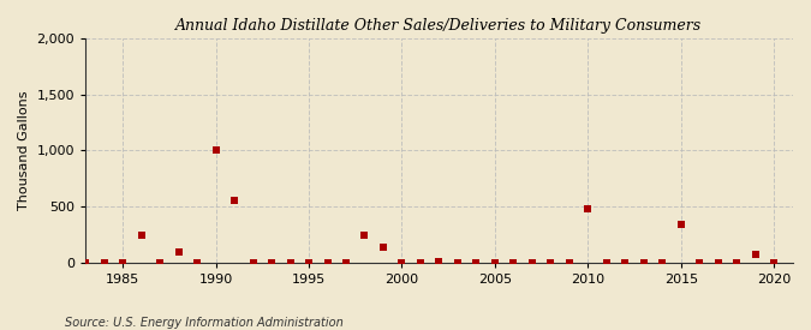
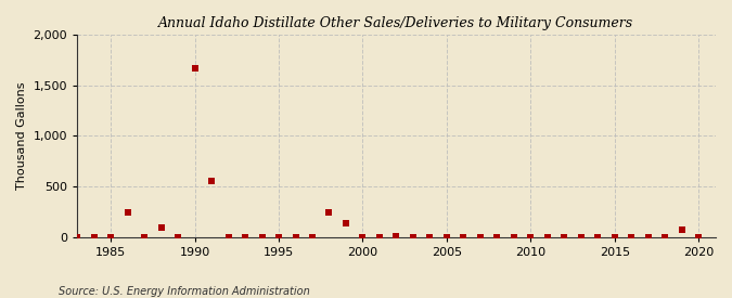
1990: 1,000 -> 1,670
2010: 480 -> 0
2015: 340 -> 0
